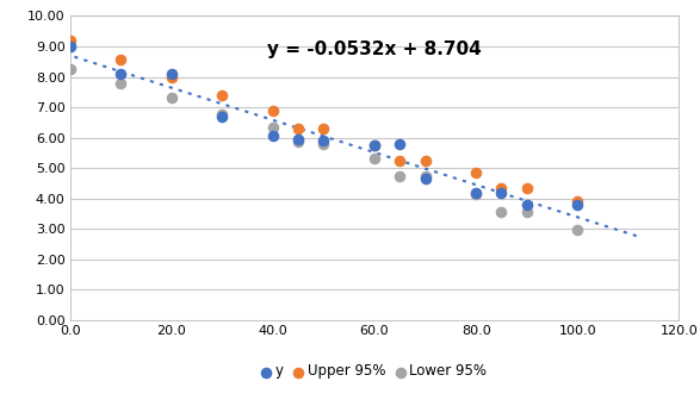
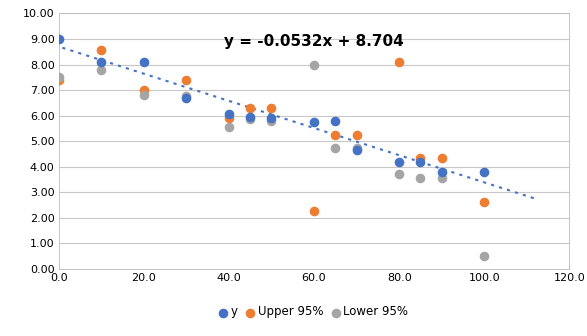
Upper 95%/0.0: 9.20 -> 7.40
Lower 95%/0.0: 8.25 -> 7.50
Upper 95%/20.0: 8.00 -> 7.00
Lower 95%/20.0: 7.30 -> 6.80
Upper 95%/40.0: 6.90 -> 5.90
Lower 95%/40.0: 6.35 -> 5.55
Upper 95%/60.0: 5.75 -> 2.25
Lower 95%/60.0: 5.30 -> 8.00
Upper 95%/80.0: 4.85 -> 8.10
Lower 95%/80.0: 4.15 -> 3.70
Upper 95%/100.0: 3.90 -> 2.60
Lower 95%/100.0: 2.95 -> 0.50
